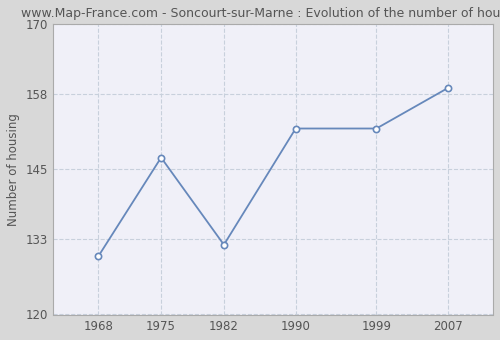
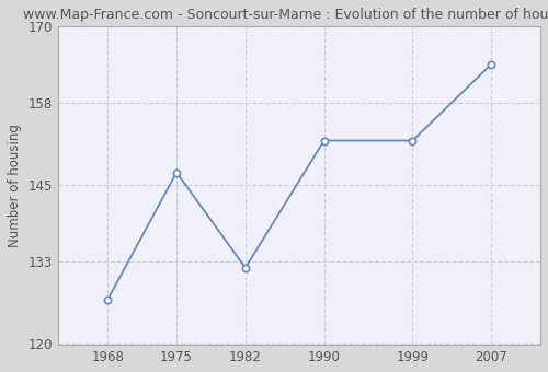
1968: 130 -> 127
2007: 159 -> 164
